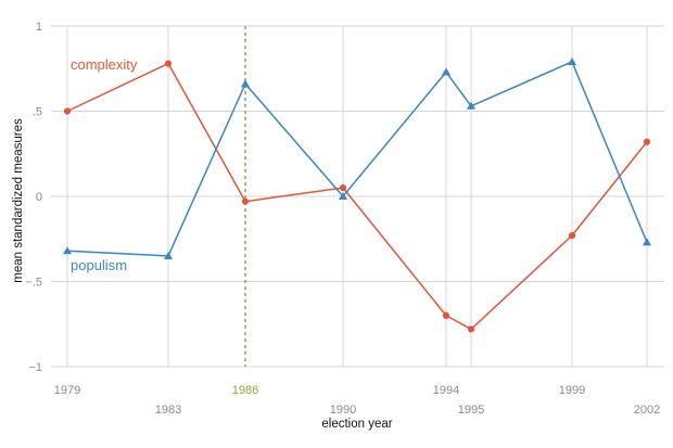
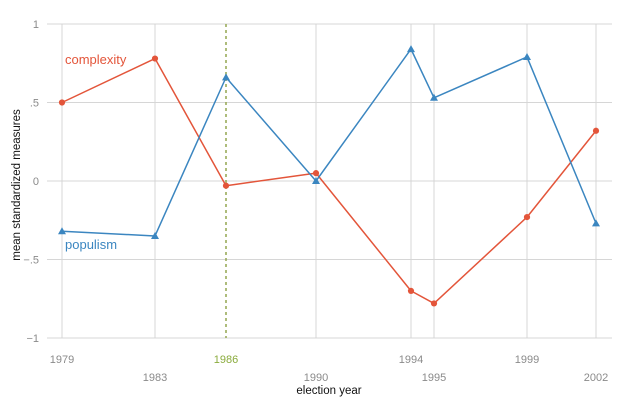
populism/1994: 0.73 -> 0.84
